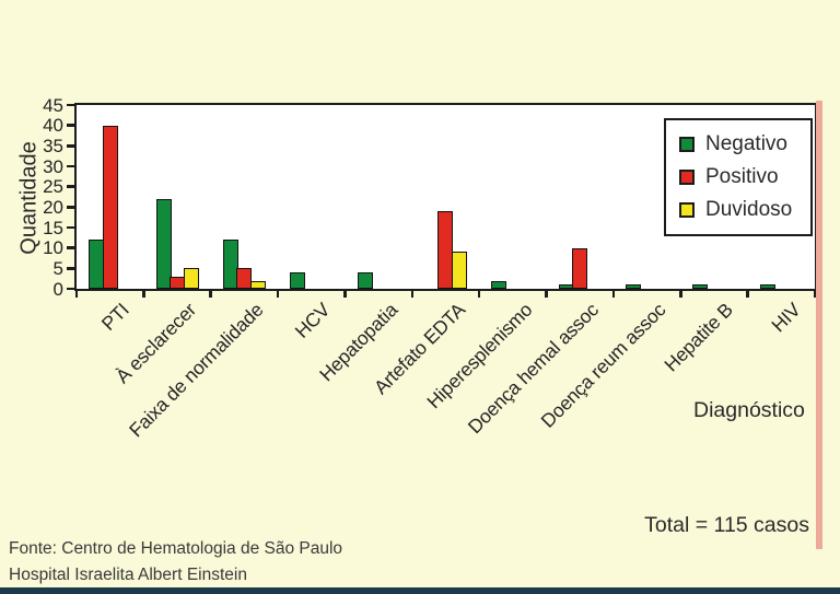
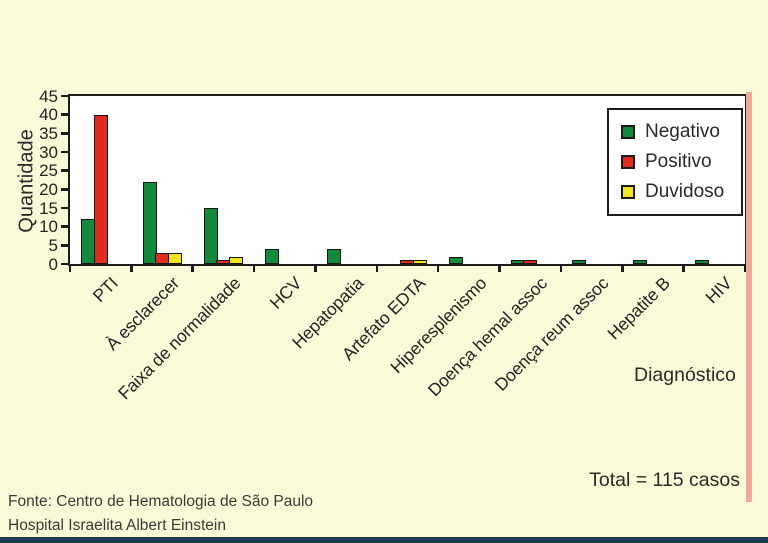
Duvidoso/À esclarecer: 5 -> 3
Negativo/Faixa de normalidade: 12 -> 15
Positivo/Faixa de normalidade: 5 -> 1
Positivo/Artefato EDTA: 19 -> 1
Duvidoso/Artefato EDTA: 9 -> 1
Positivo/Doença hemal assoc: 10 -> 1
